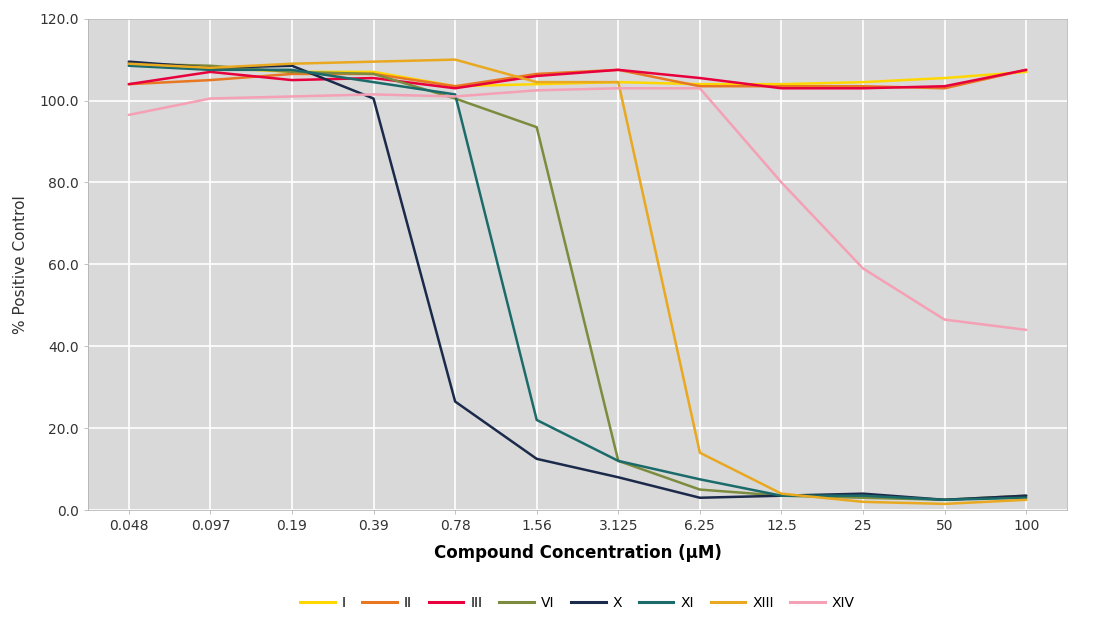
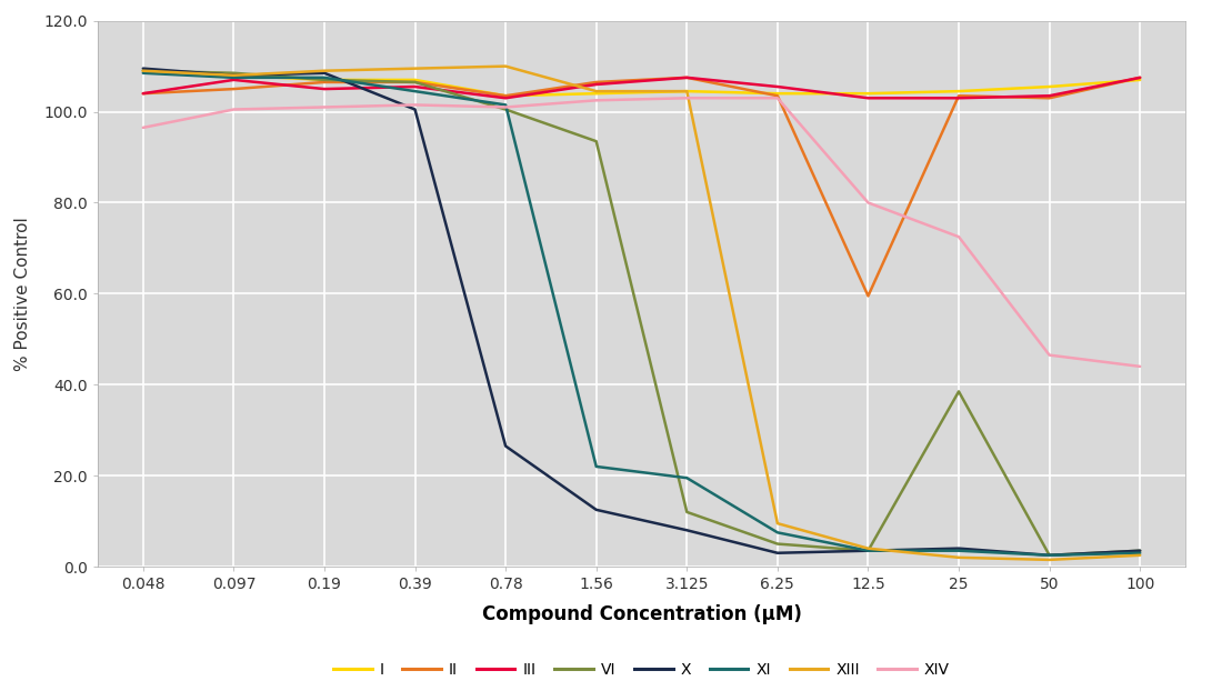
XI/3.125: 12.0 -> 19.5
XIII/6.25: 14.0 -> 9.5
II/12.5: 103.5 -> 59.5
VI/25: 3.0 -> 38.5
XIV/25: 59.0 -> 72.5
